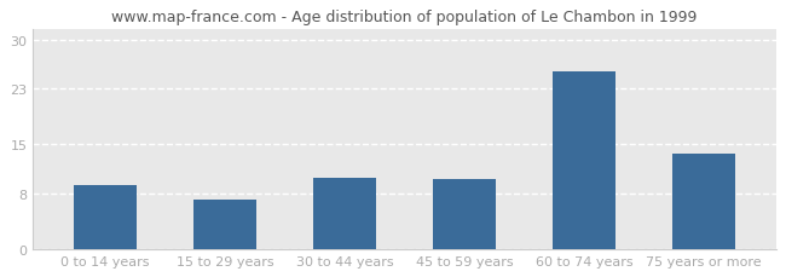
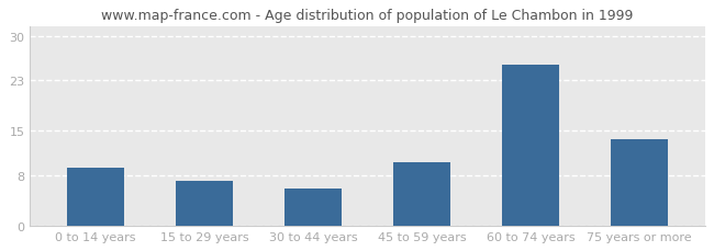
30 to 44 years: 10.2 -> 5.8
